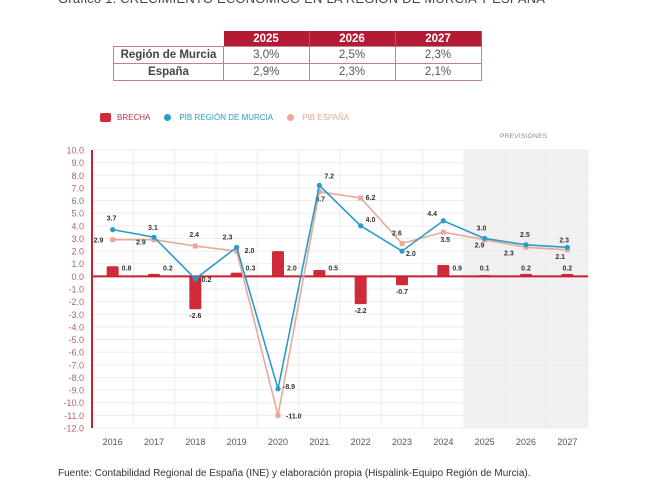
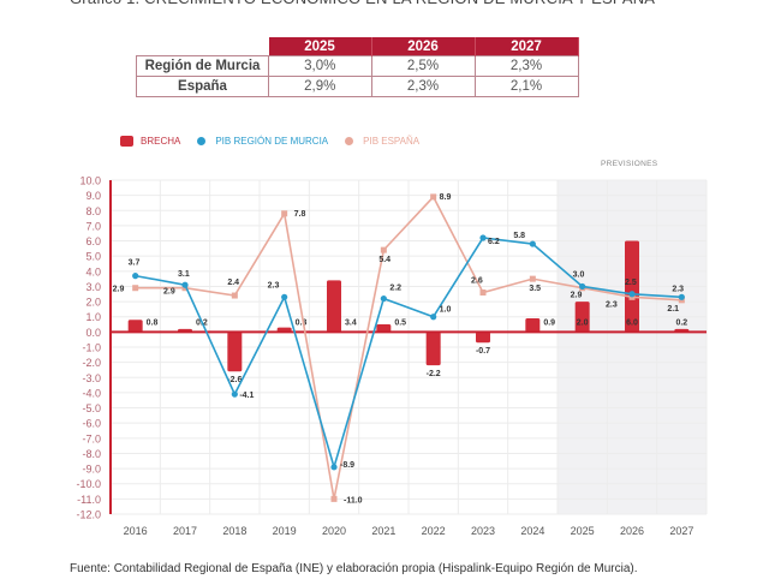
PIB REGIÓN DE MURCIA/2018: -0.2 -> -4.1
PIB ESPAÑA/2019: 2.0 -> 7.8
BRECHA/2020: 2.0 -> 3.4
PIB REGIÓN DE MURCIA/2021: 7.2 -> 2.2
PIB ESPAÑA/2021: 6.7 -> 5.4
PIB REGIÓN DE MURCIA/2022: 4.0 -> 1.0
PIB ESPAÑA/2022: 6.2 -> 8.9
PIB REGIÓN DE MURCIA/2023: 2.0 -> 6.2
PIB REGIÓN DE MURCIA/2024: 4.4 -> 5.8
BRECHA/2025: 0.1 -> 2.0
BRECHA/2026: 0.2 -> 6.0
